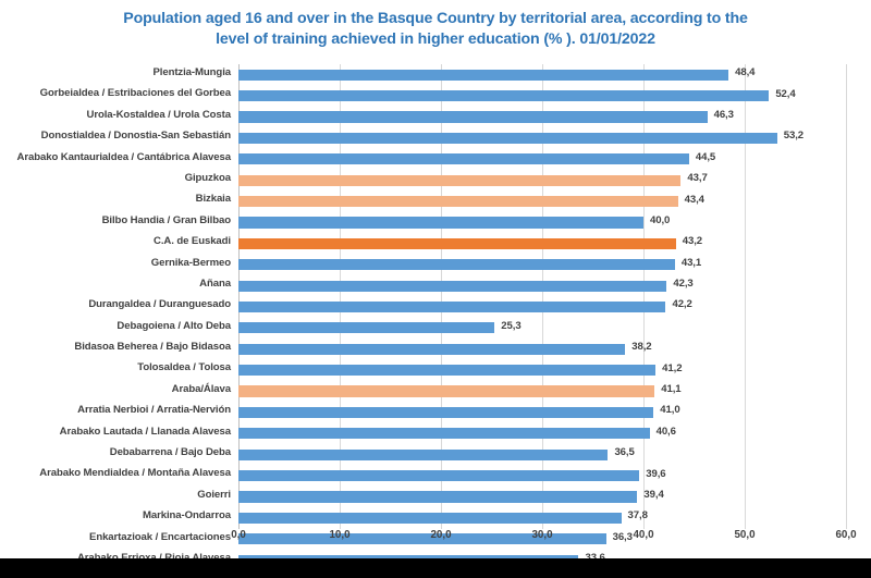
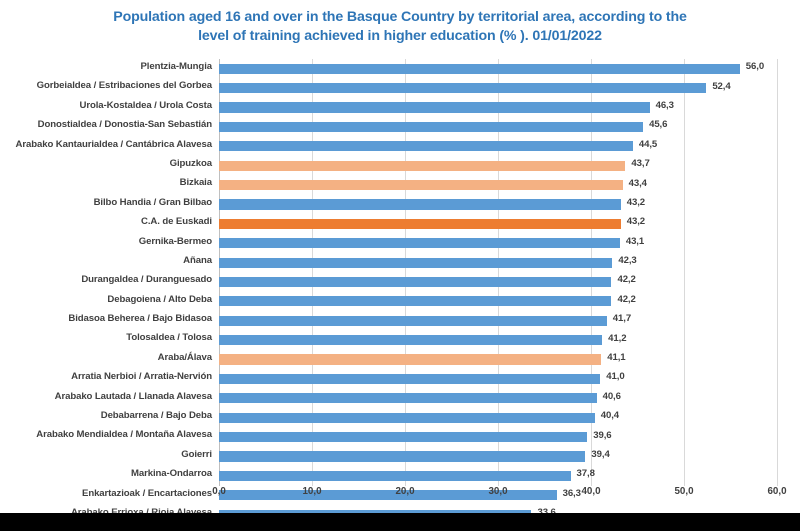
Plentzia-Mungia: 48,4 -> 56,0
Donostialdea / Donostia-San Sebastián: 53,2 -> 45,6
Bilbo Handia / Gran Bilbao: 40,0 -> 43,2
Debagoiena / Alto Deba: 25,3 -> 42,2
Bidasoa Beherea / Bajo Bidasoa: 38,2 -> 41,7
Debabarrena / Bajo Deba: 36,5 -> 40,4
